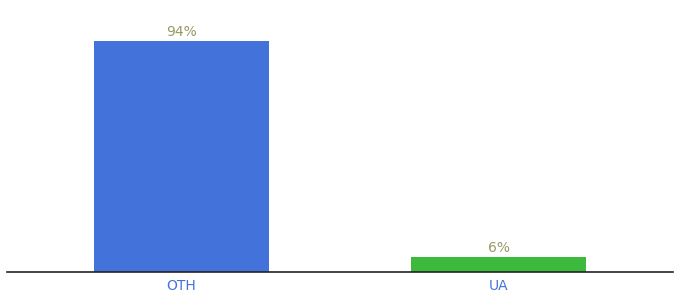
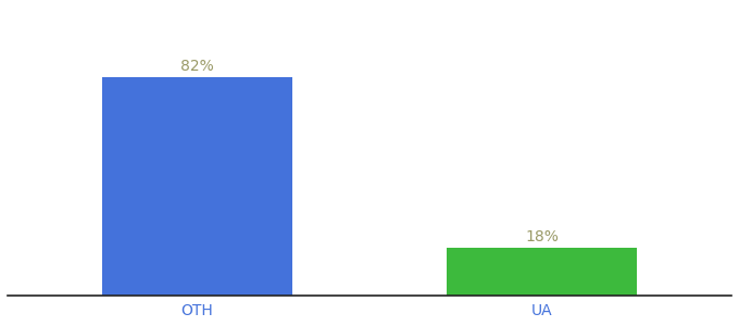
OTH: 94% -> 82%
UA: 6% -> 18%
